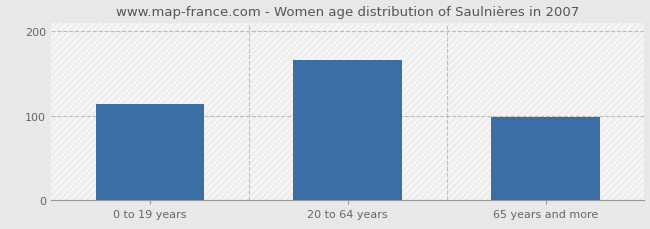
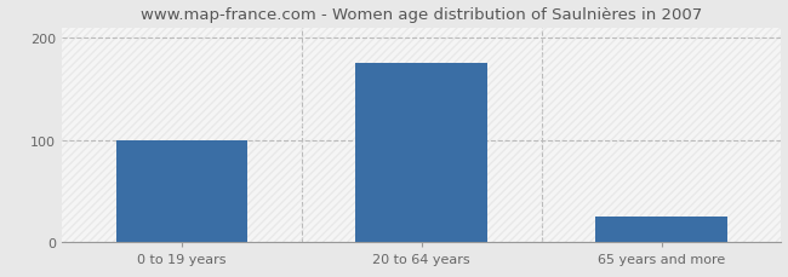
0 to 19 years: 114 -> 100
20 to 64 years: 166 -> 175
65 years and more: 98 -> 25
